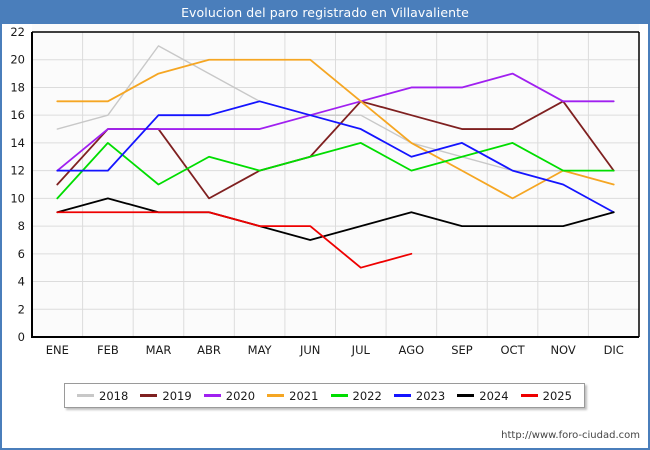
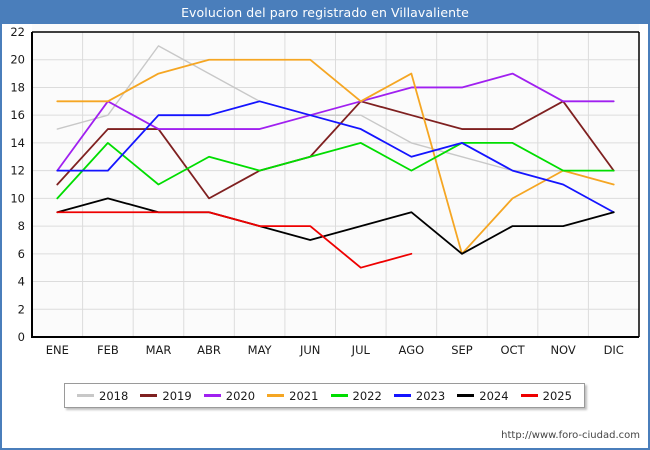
2020/FEB: 15 -> 17
2021/AGO: 14 -> 19
2021/SEP: 12 -> 6
2022/SEP: 13 -> 14
2024/SEP: 8 -> 6
